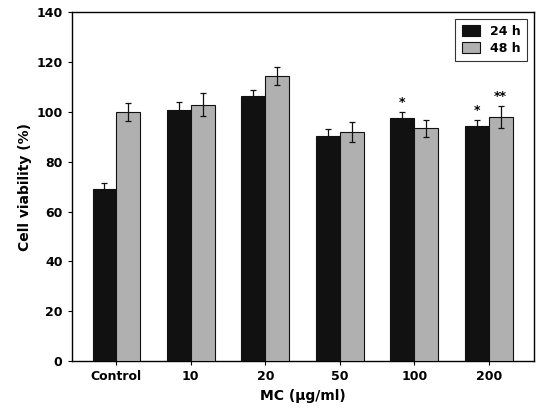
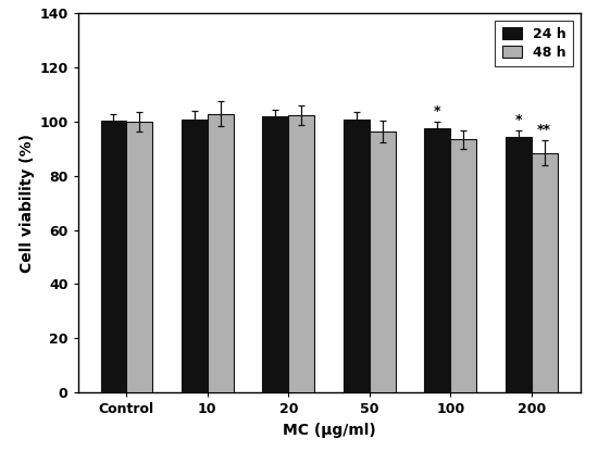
24 h/Control: 69.0 -> 100.5
24 h/20: 106.5 -> 102.0
48 h/20: 114.5 -> 102.5
24 h/50: 90.5 -> 101.0
48 h/50: 92.0 -> 96.5
48 h/200: 98.0 -> 88.5
